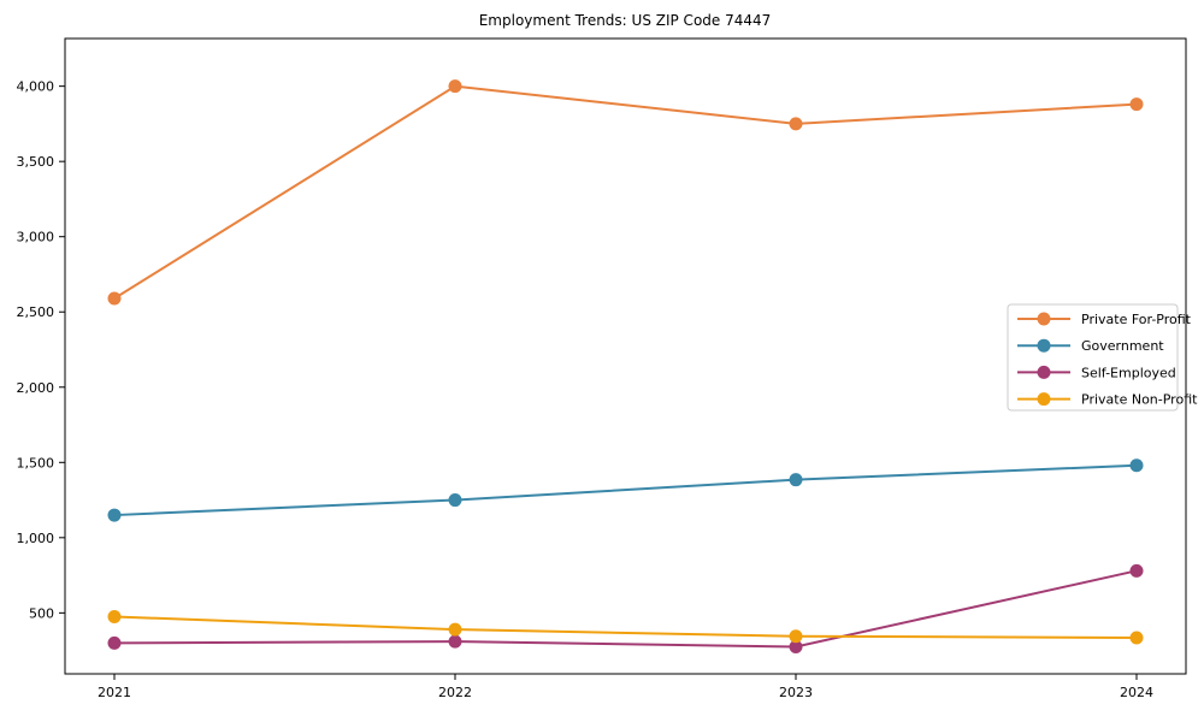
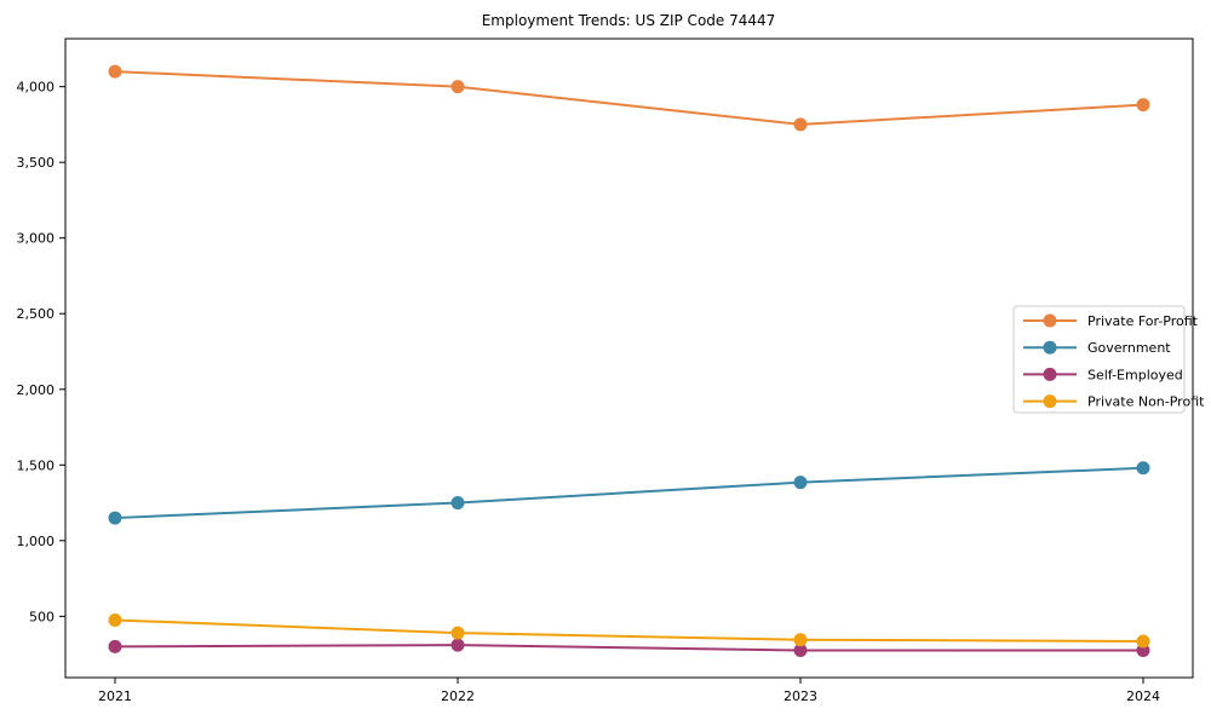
Private For-Profit/2021: 2590 -> 4100
Self-Employed/2024: 780 -> 280
